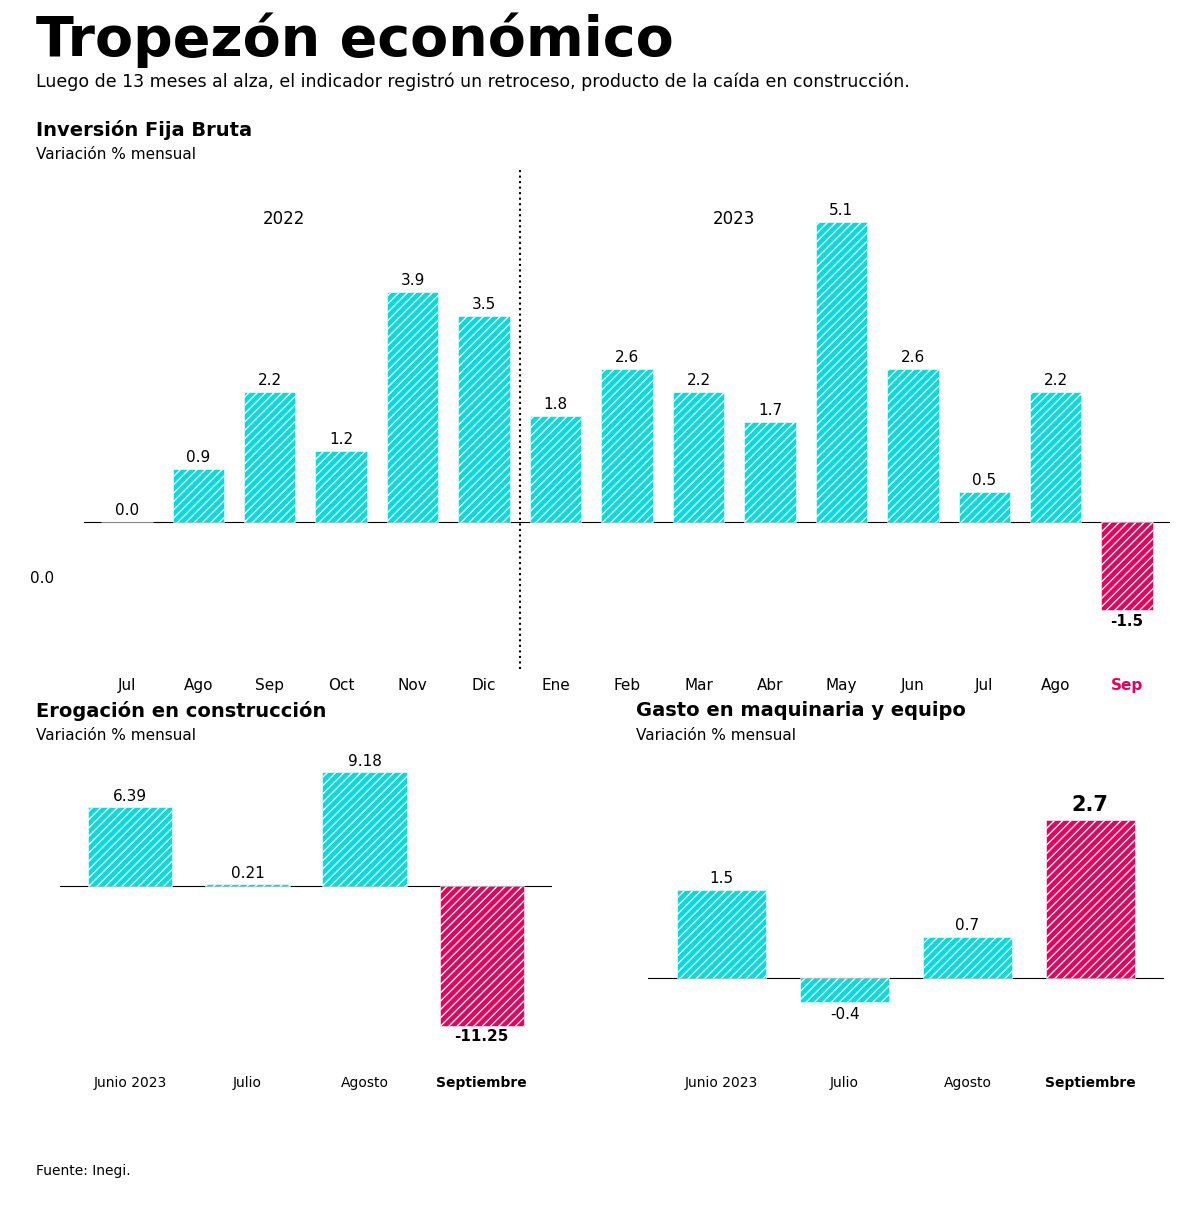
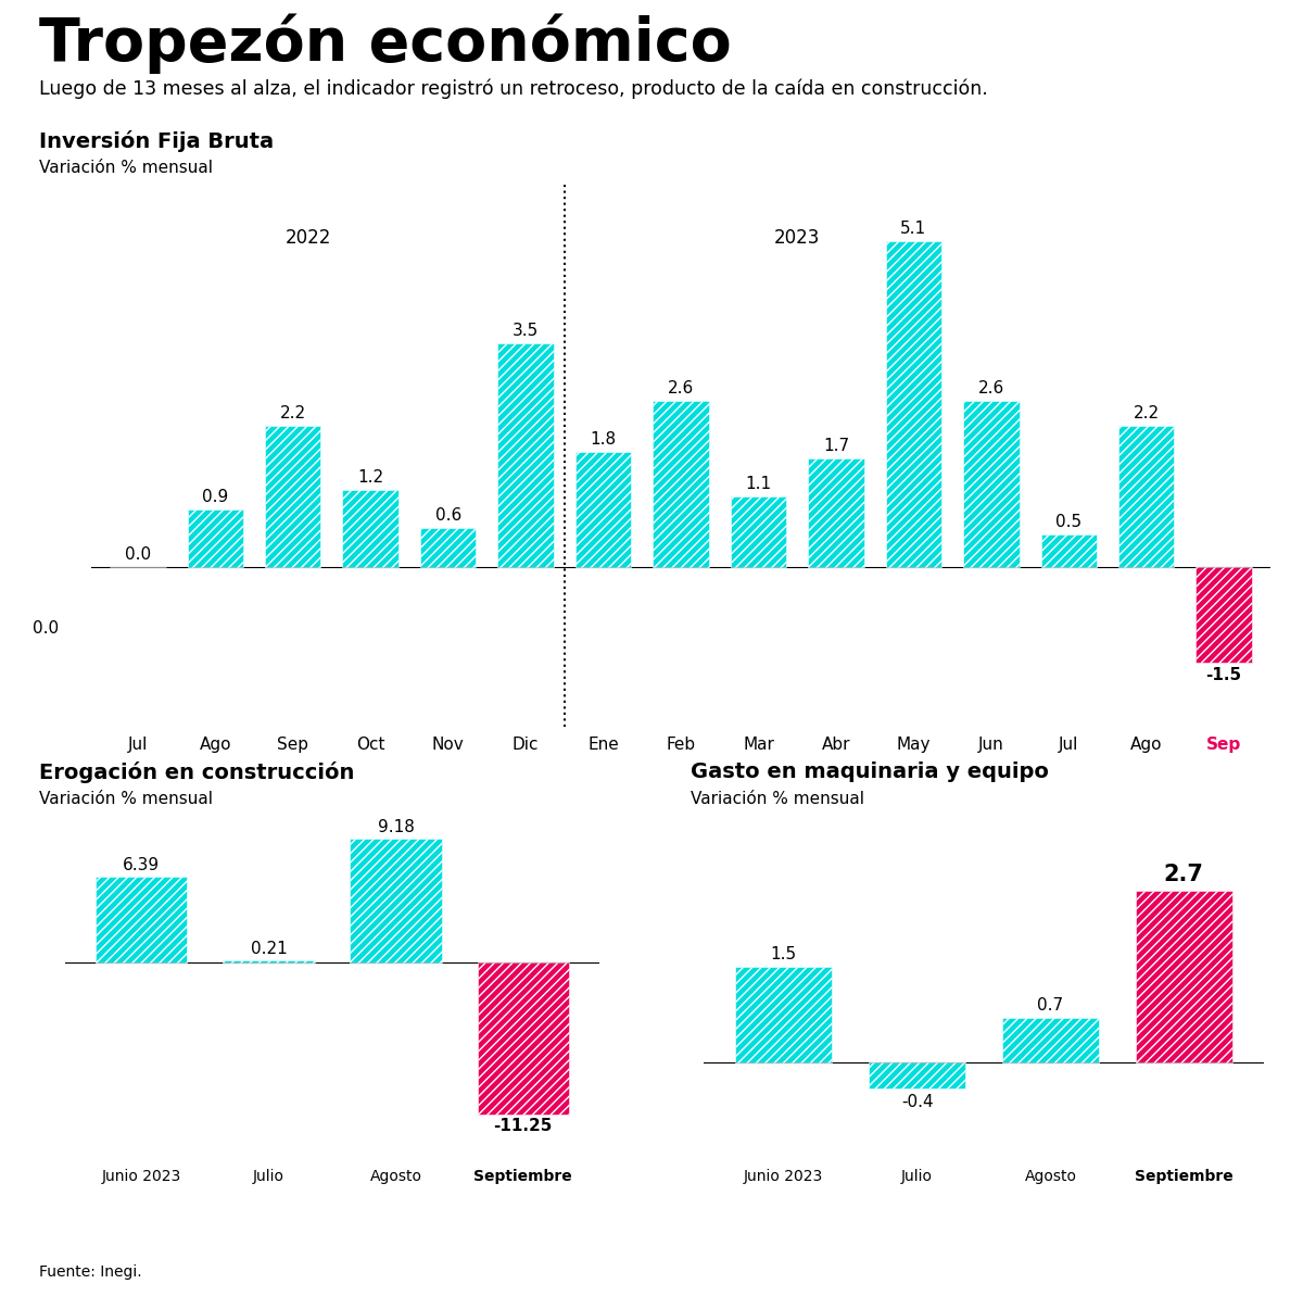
Nov: 3.9 -> 0.6
Mar: 2.2 -> 1.1
